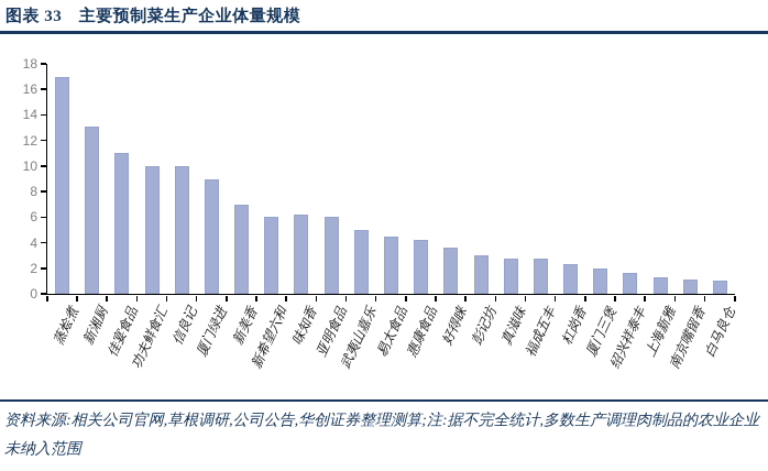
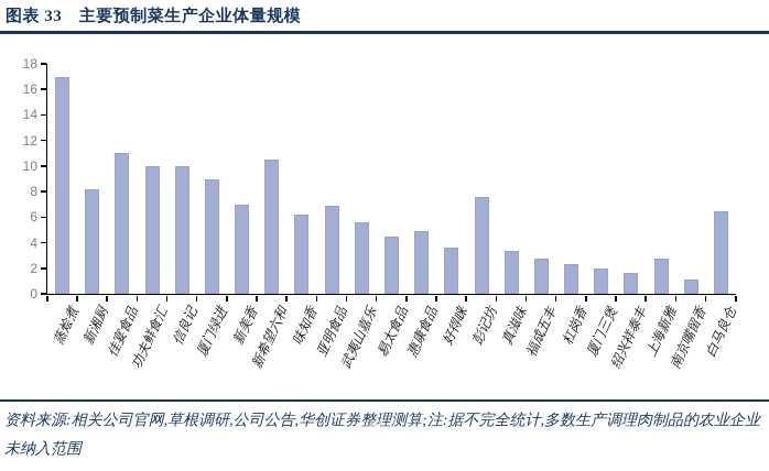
新湘厨: 13.1 -> 8.2
新希望六和: 6.0 -> 10.5
亚明食品: 6.0 -> 6.9
武夷山嘉乐: 5.0 -> 5.6
惠康食品: 4.2 -> 4.9
彭记坊: 3.0 -> 7.6
真滋味: 2.8 -> 3.4
上海新雅: 1.3 -> 2.8
白马良仓: 1.0 -> 6.5
